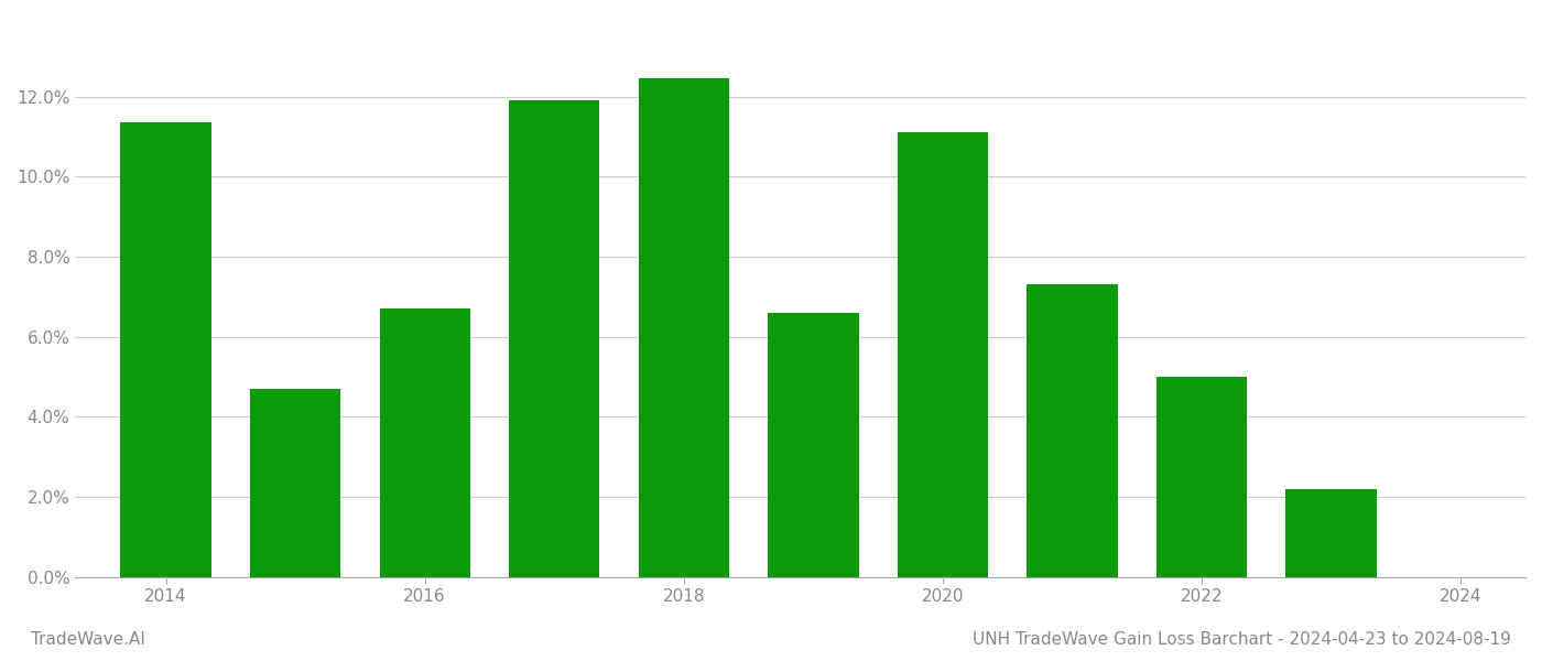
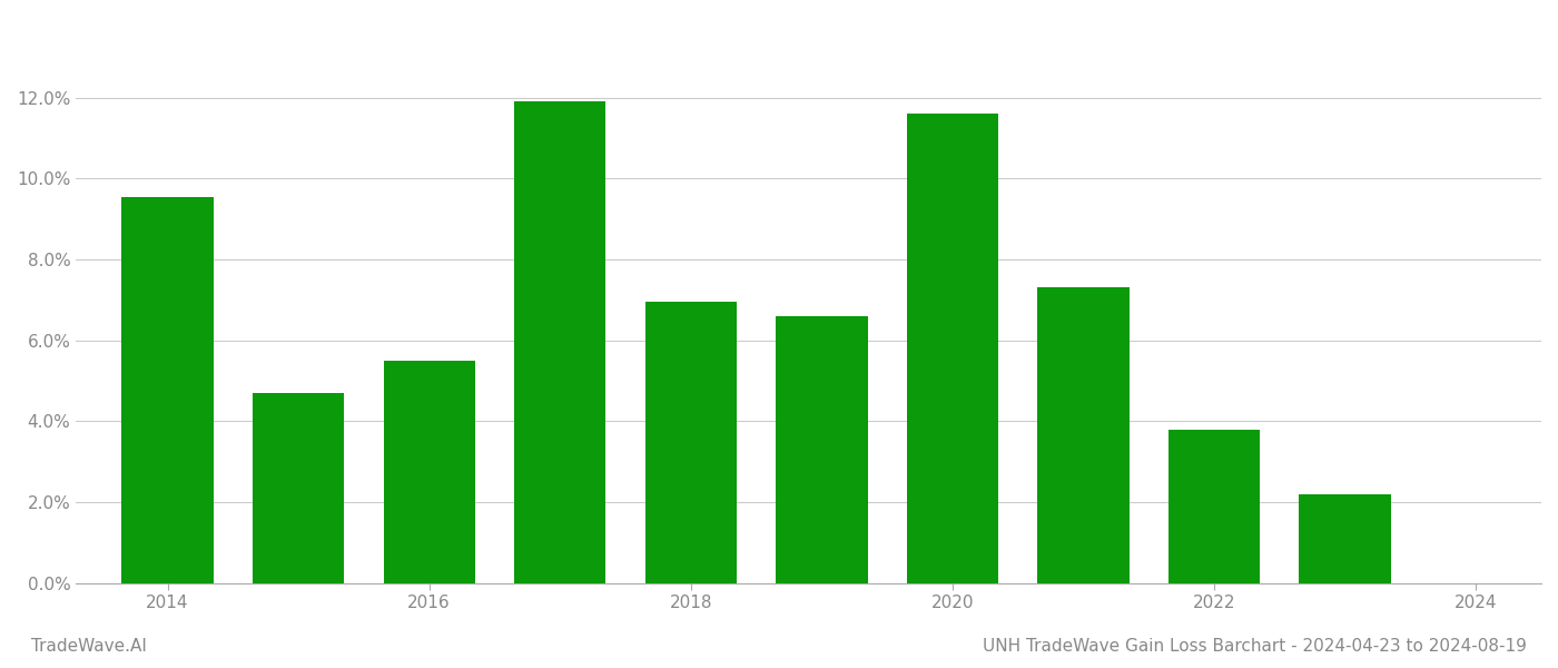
2014: 11.35% -> 9.55%
2016: 6.70% -> 5.50%
2018: 12.45% -> 6.95%
2020: 11.10% -> 11.60%
2022: 5.00% -> 3.80%
